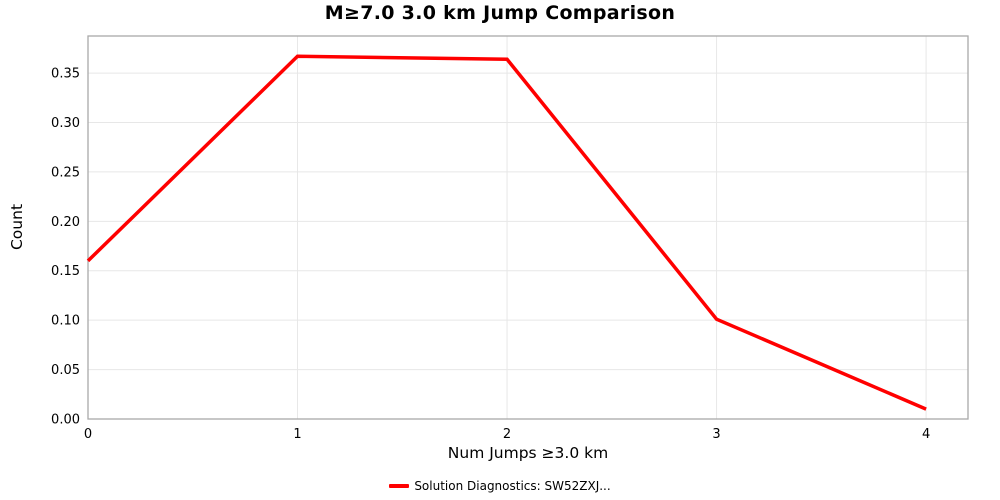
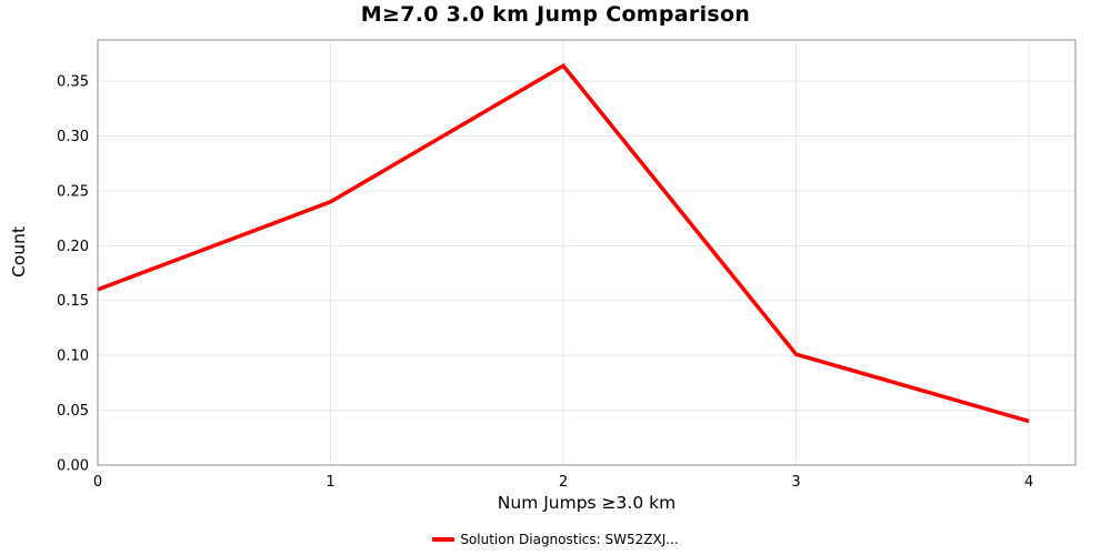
1: 0.37 -> 0.24
4: 0.01 -> 0.04
